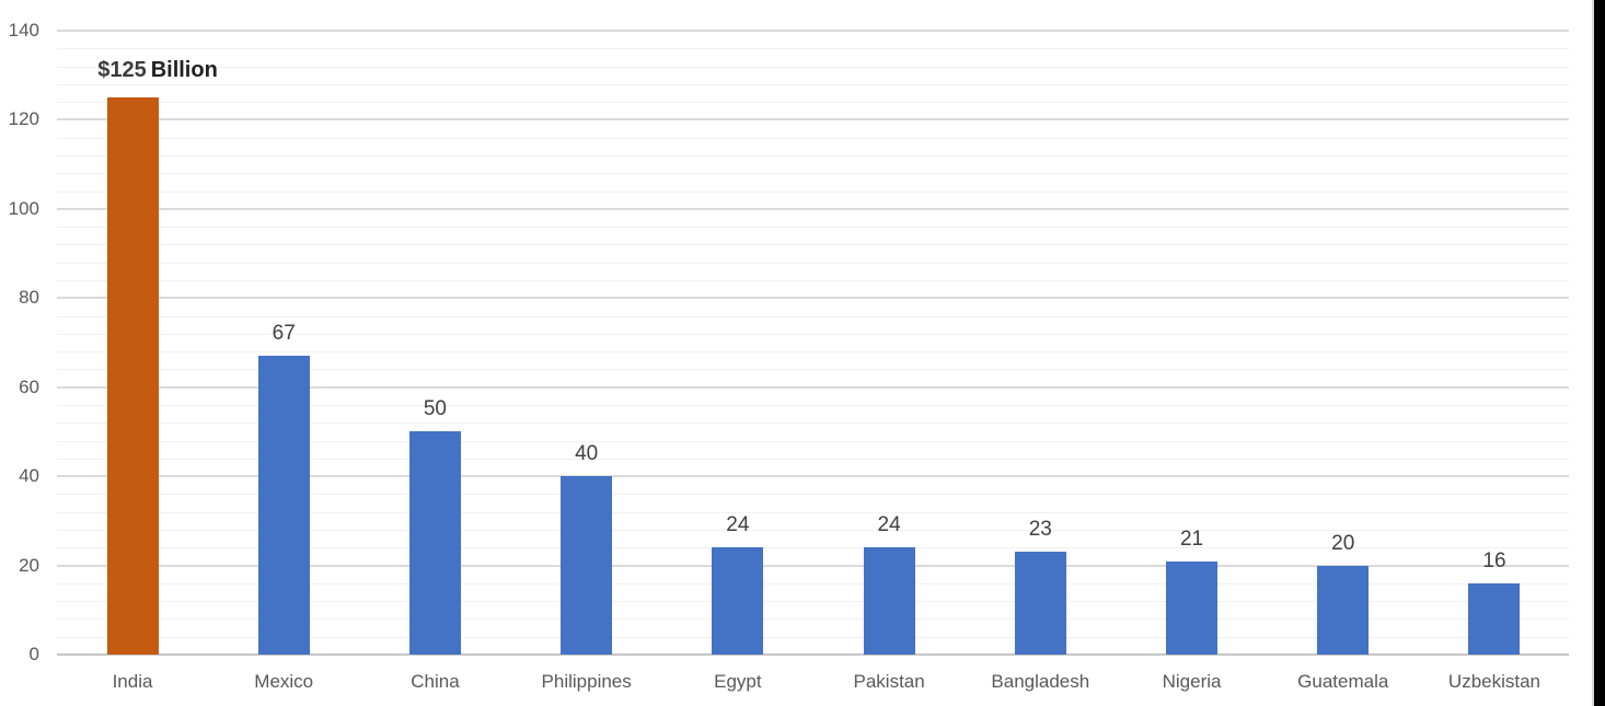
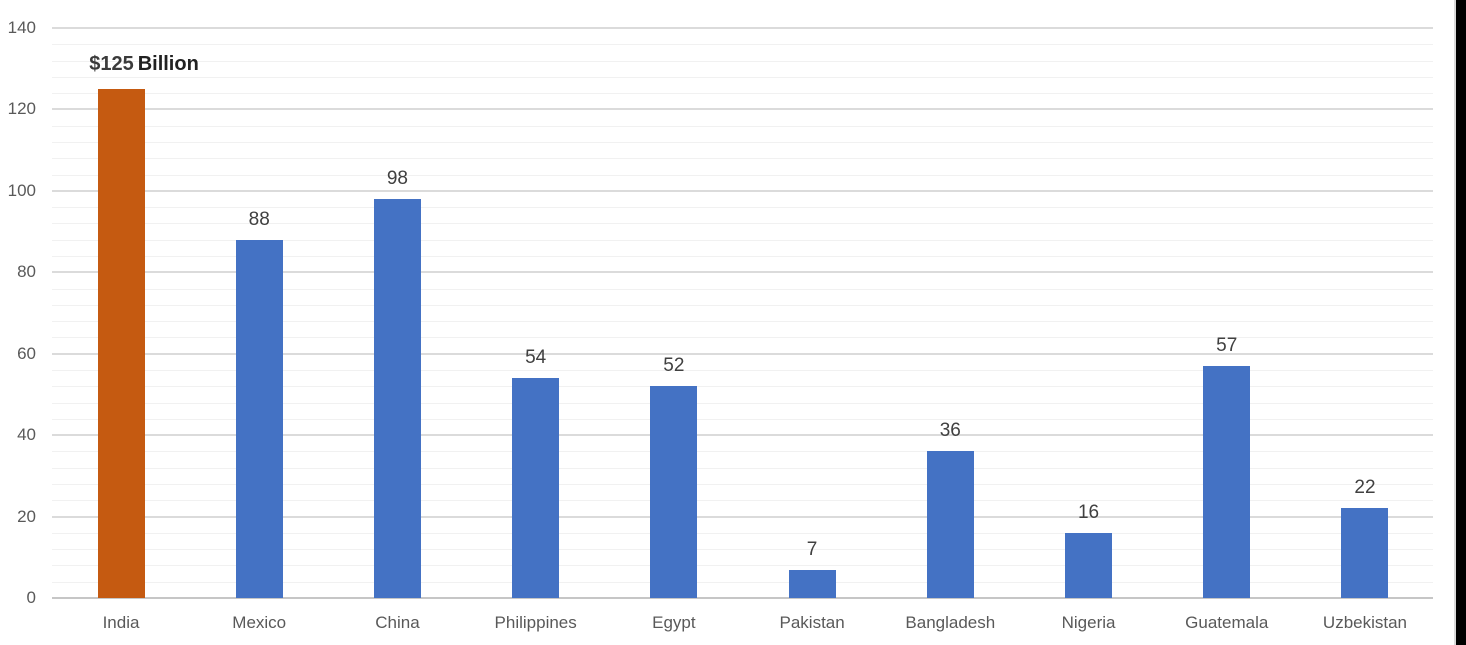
Mexico: 67 -> 88
China: 50 -> 98
Philippines: 40 -> 54
Egypt: 24 -> 52
Pakistan: 24 -> 7
Bangladesh: 23 -> 36
Nigeria: 21 -> 16
Guatemala: 20 -> 57
Uzbekistan: 16 -> 22
